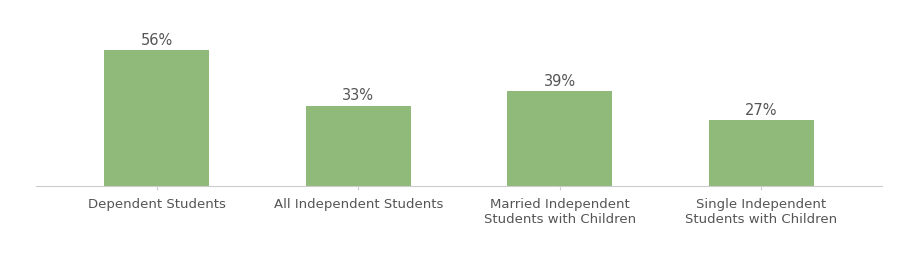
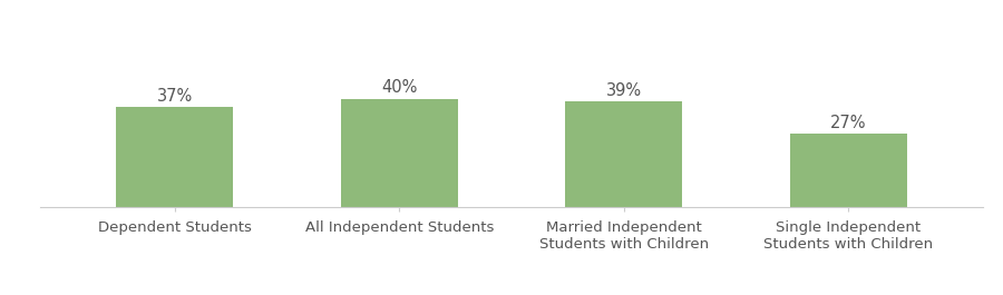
Dependent Students: 56% -> 37%
All Independent Students: 33% -> 40%
